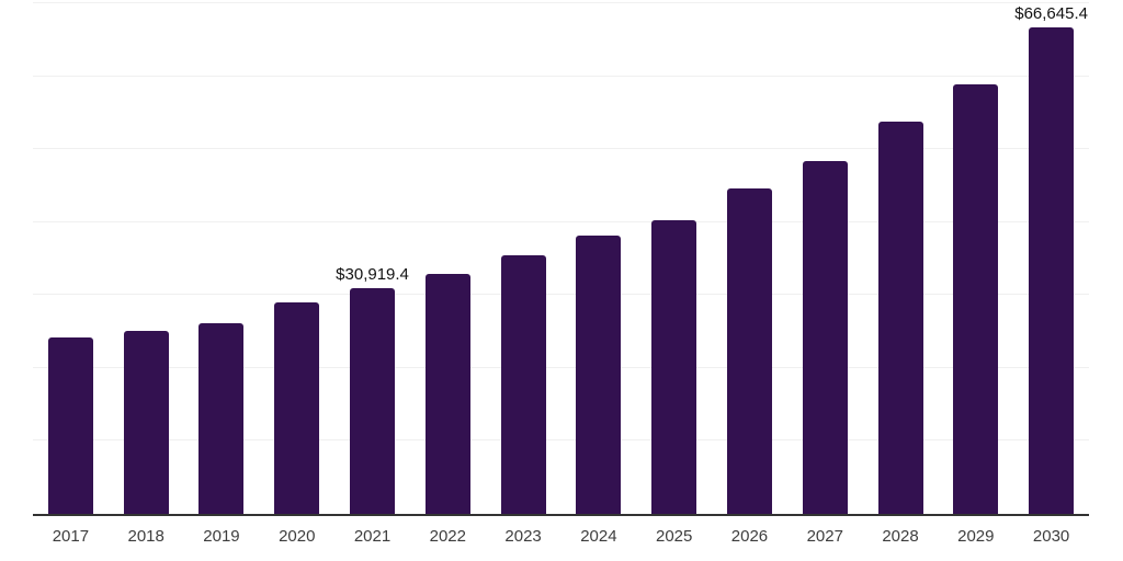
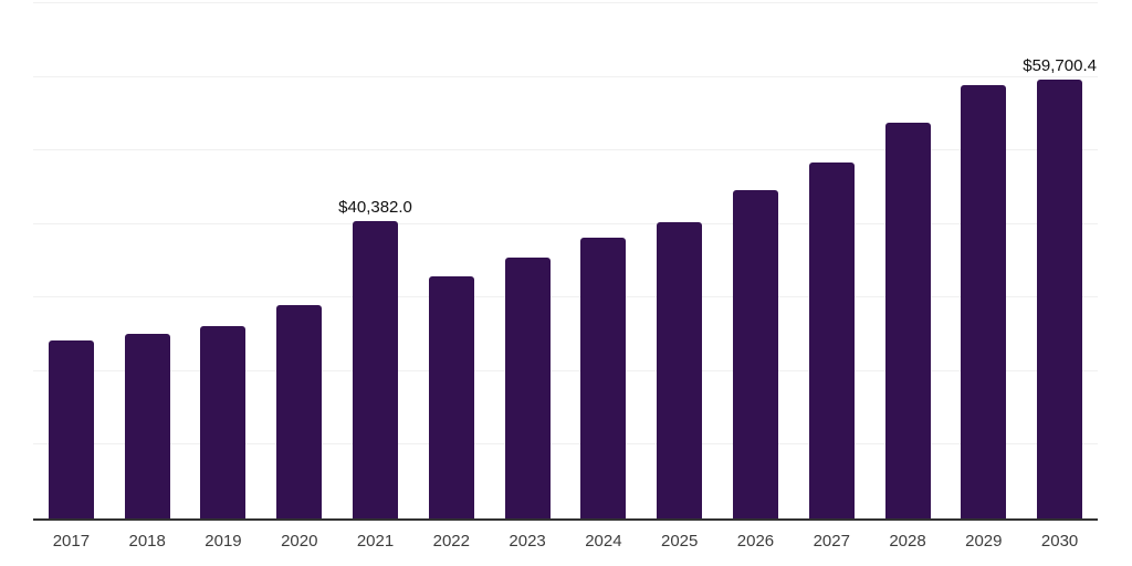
2021: $30,919.4 -> $40,382.0
2030: $66,645.4 -> $59,700.4
